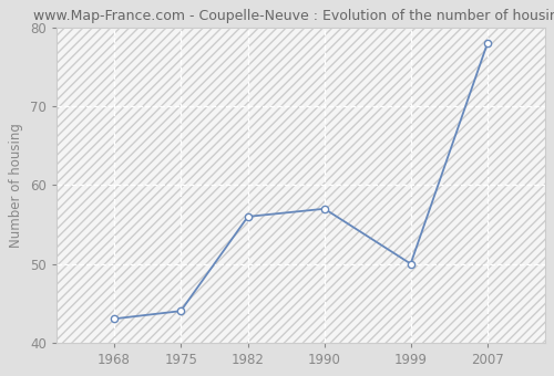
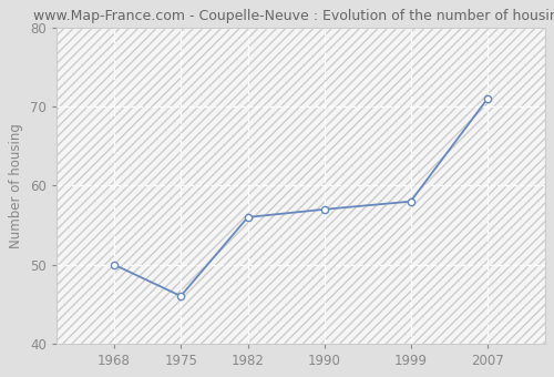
1968: 43 -> 50
1975: 44 -> 46
1999: 50 -> 58
2007: 78 -> 71
